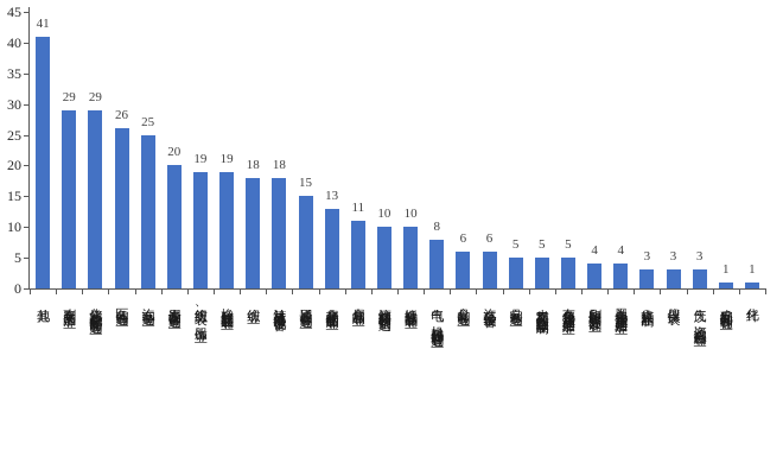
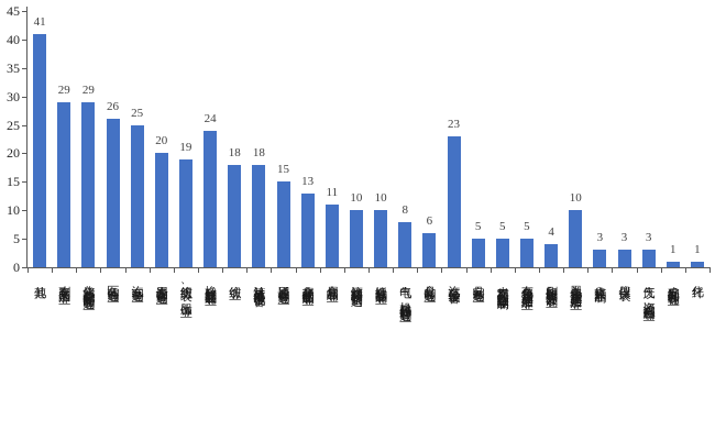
橡胶和塑料制品业: 19 -> 24
汽车外运输设备: 6 -> 23
黑色金属冶炼和压延加工业: 4 -> 10
